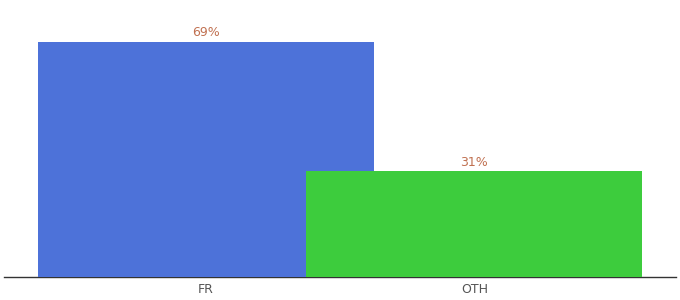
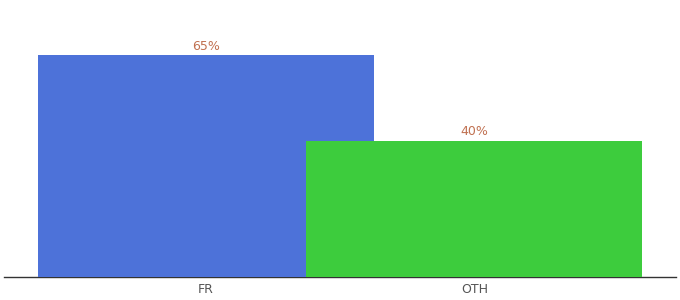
FR: 69% -> 65%
OTH: 31% -> 40%
